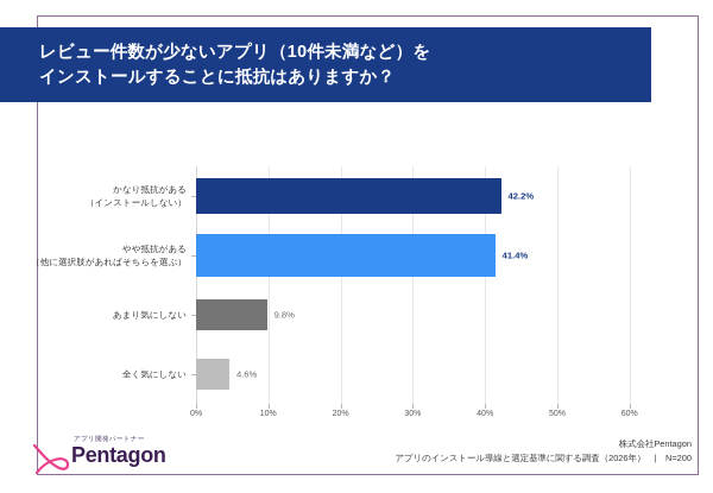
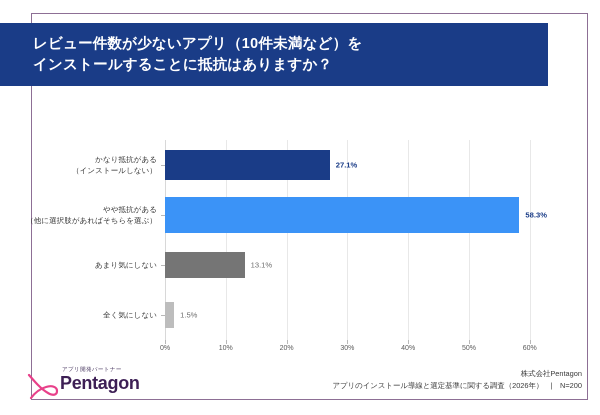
かなり抵抗がある （インストールしない）: 42.2% -> 27.1%
やや抵抗がある （他に選択肢があればそちらを選ぶ）: 41.4% -> 58.3%
あまり気にしない: 9.8% -> 13.1%
全く気にしない: 4.6% -> 1.5%
